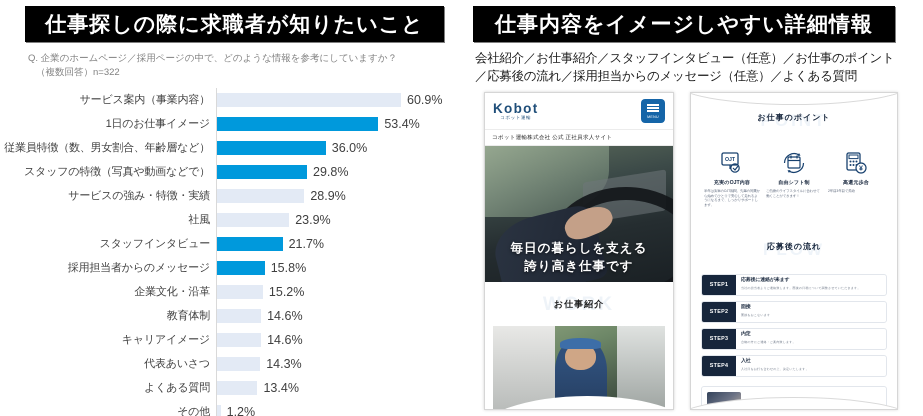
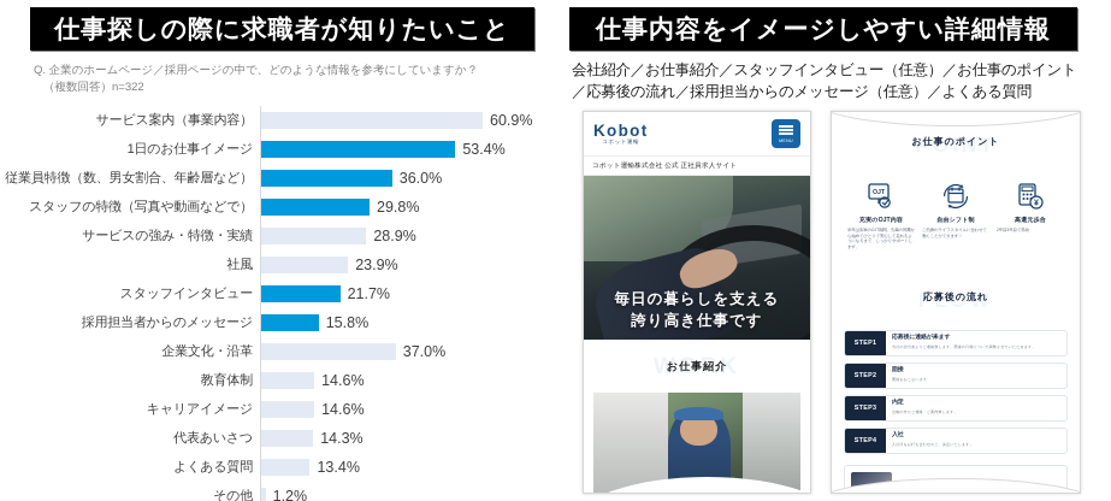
企業文化・沿革: 15.2% -> 37.0%
